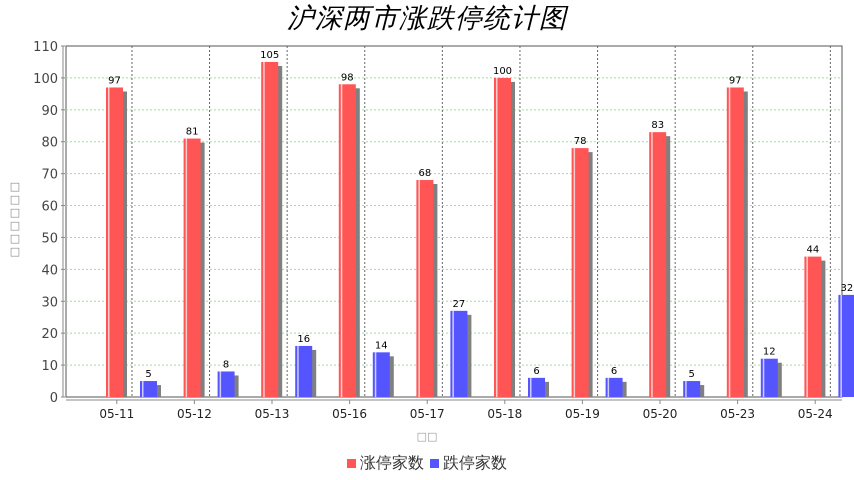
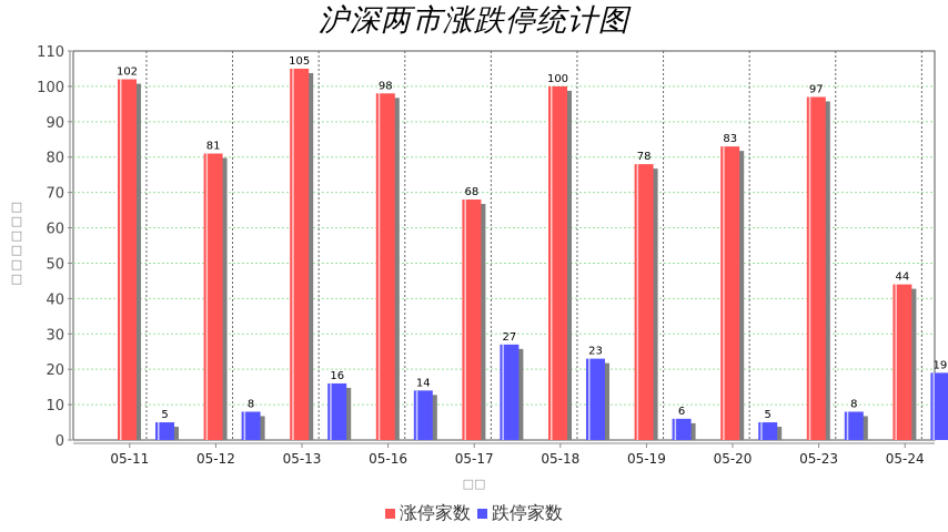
涨停家数/05-11: 97 -> 102
跌停家数/05-18: 6 -> 23
跌停家数/05-23: 12 -> 8
跌停家数/05-24: 32 -> 19
